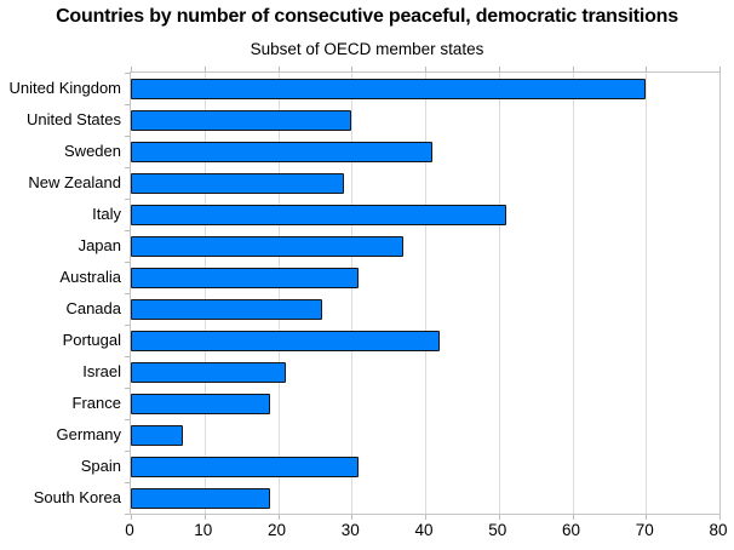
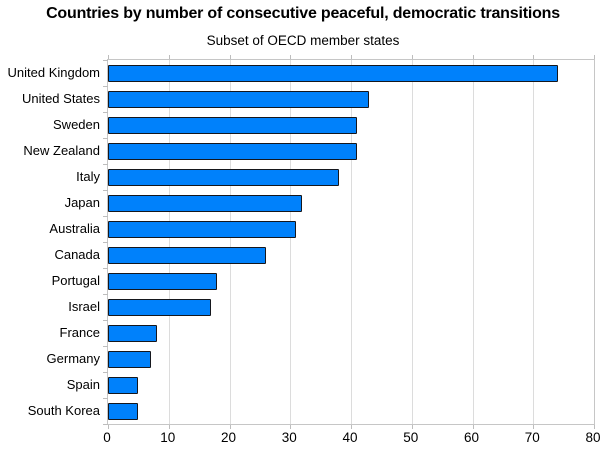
United Kingdom: 70 -> 74
United States: 30 -> 43
New Zealand: 29 -> 41
Italy: 51 -> 38
Japan: 37 -> 32
Portugal: 42 -> 18
Israel: 21 -> 17
France: 19 -> 8
Spain: 31 -> 5
South Korea: 19 -> 5
